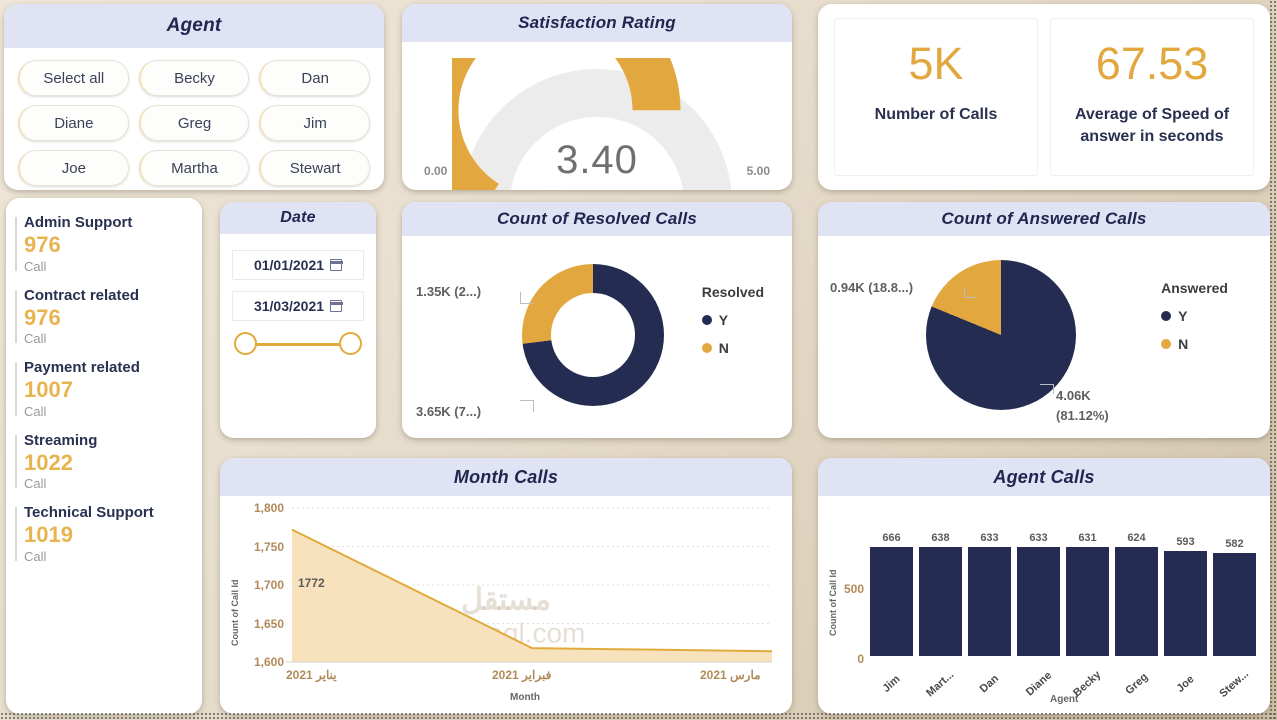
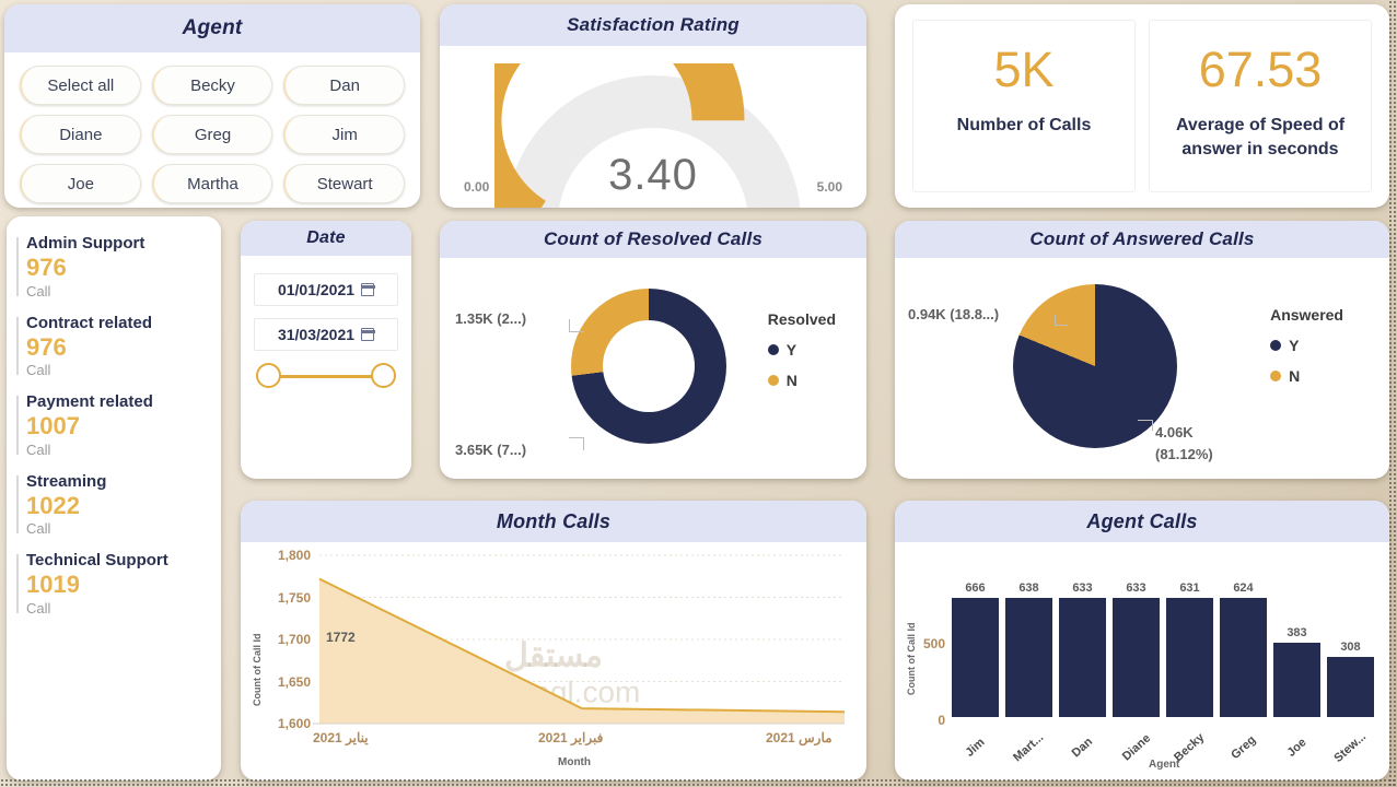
Agent Calls/Joe: 593 -> 383
Agent Calls/Stew...: 582 -> 308
